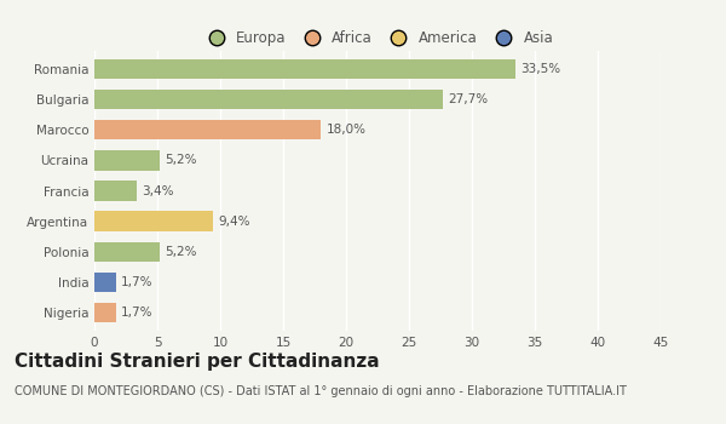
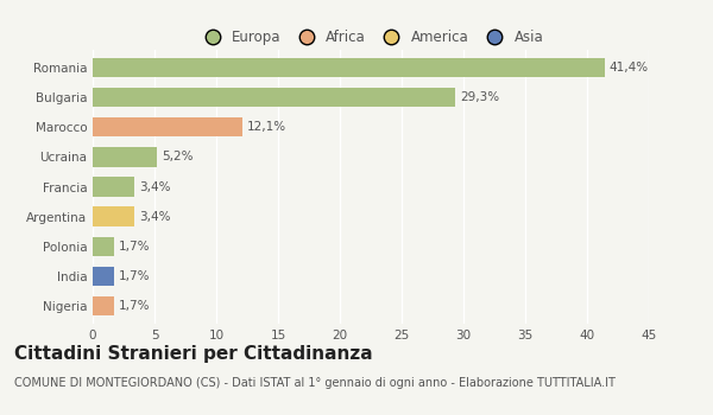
Romania: 33,5% -> 41,4%
Bulgaria: 27,7% -> 29,3%
Marocco: 18,0% -> 12,1%
Argentina: 9,4% -> 3,4%
Polonia: 5,2% -> 1,7%
